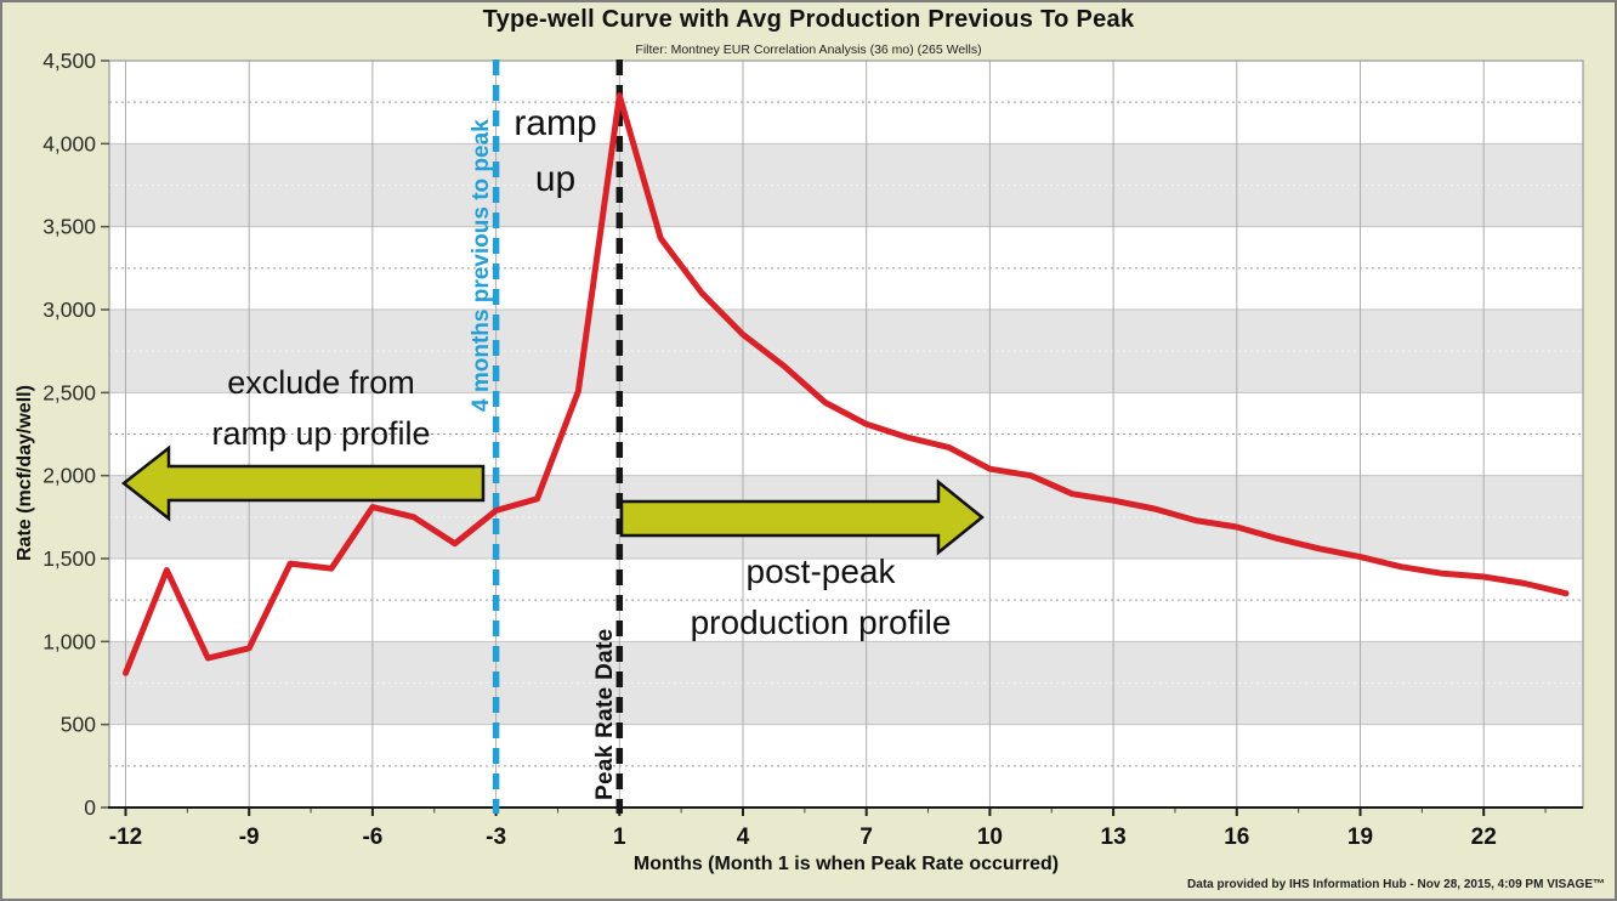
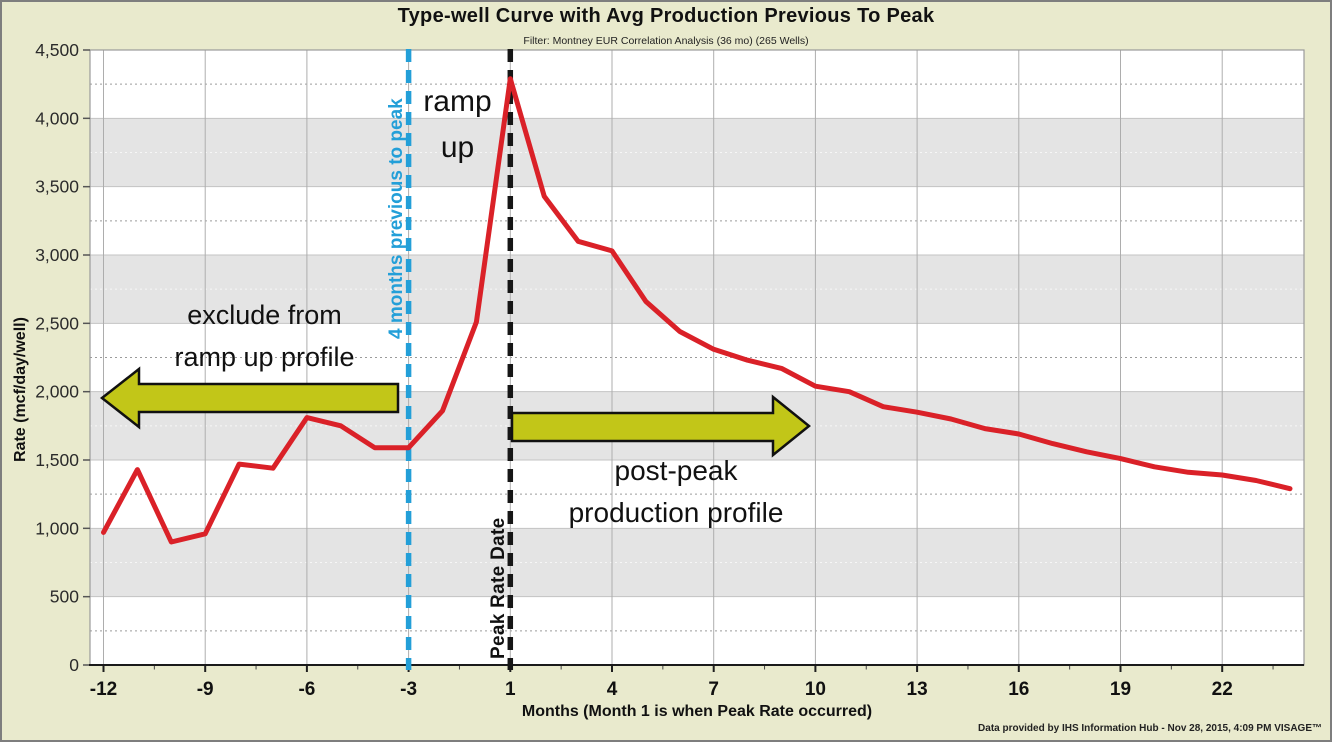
-12: 810 -> 970
-3: 1790 -> 1590
4: 2850 -> 3030
